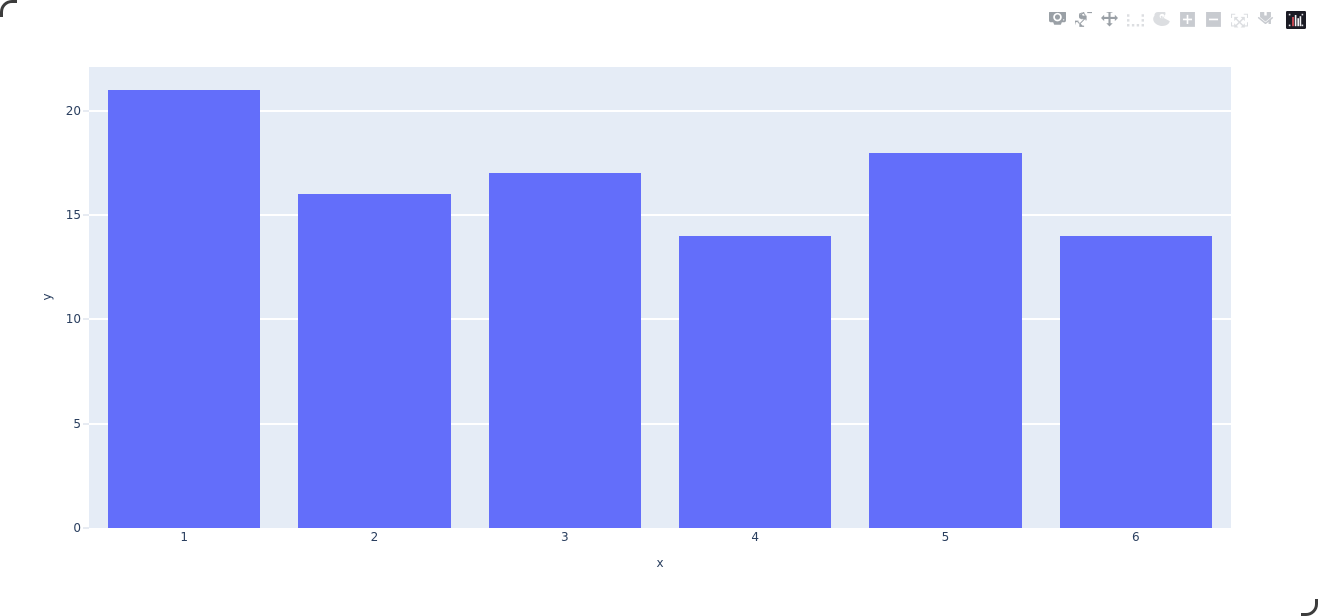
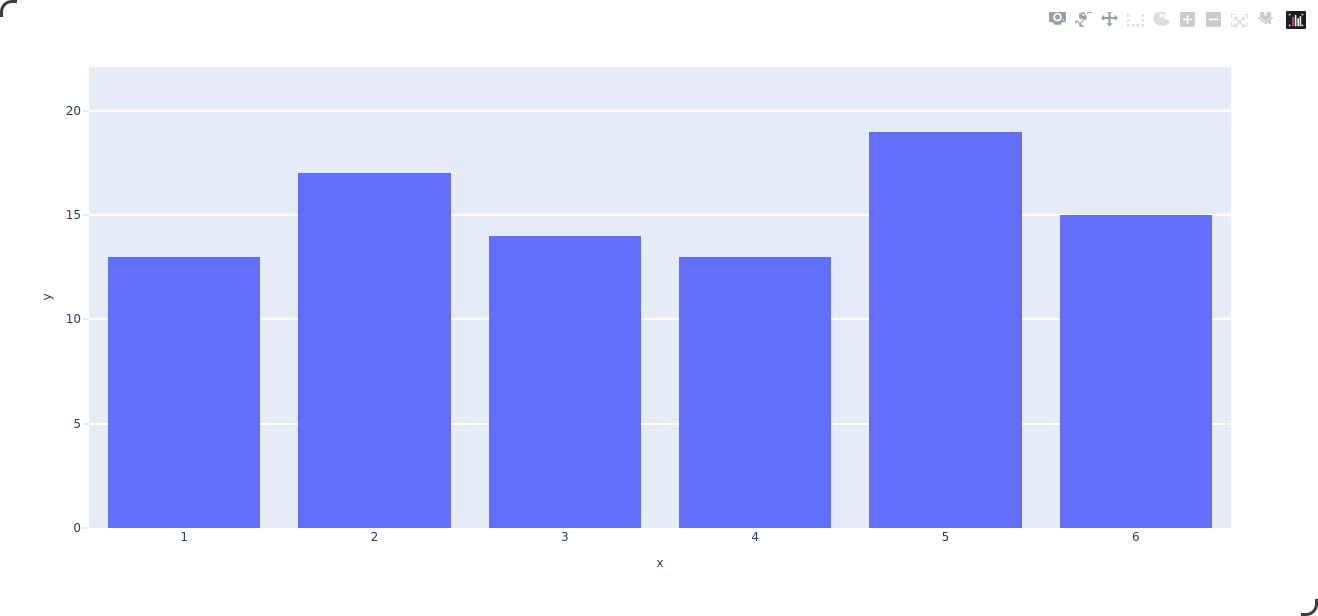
1: 21 -> 13
2: 16 -> 17
3: 17 -> 14
4: 14 -> 13
5: 18 -> 19
6: 14 -> 15
